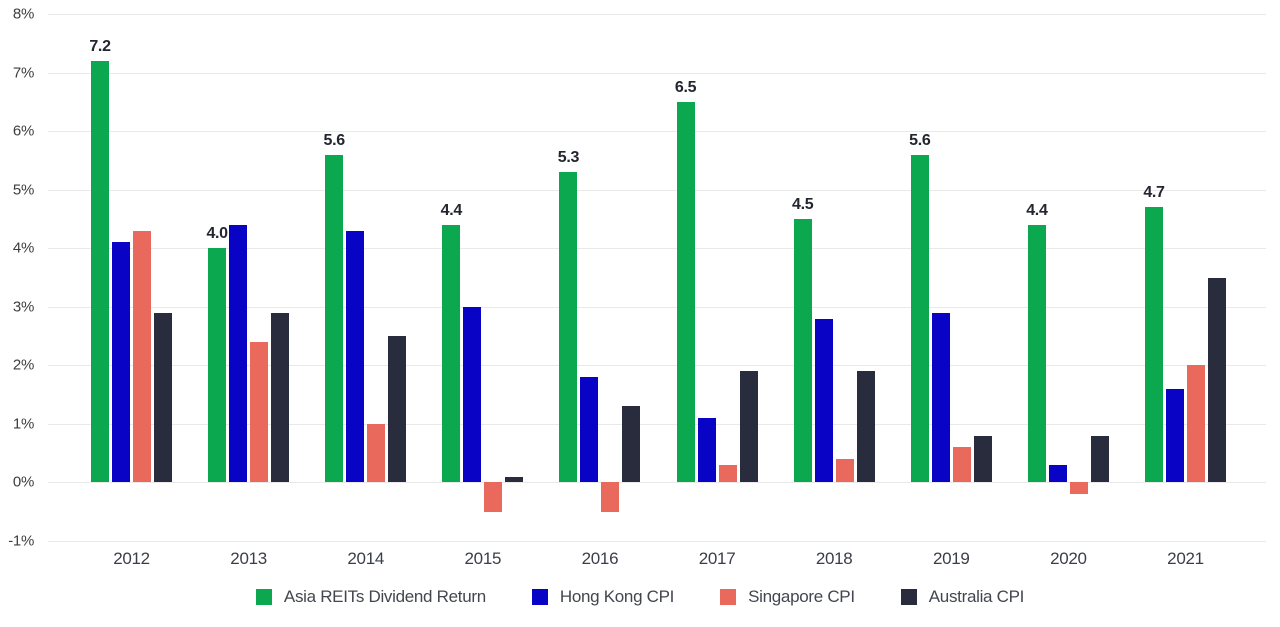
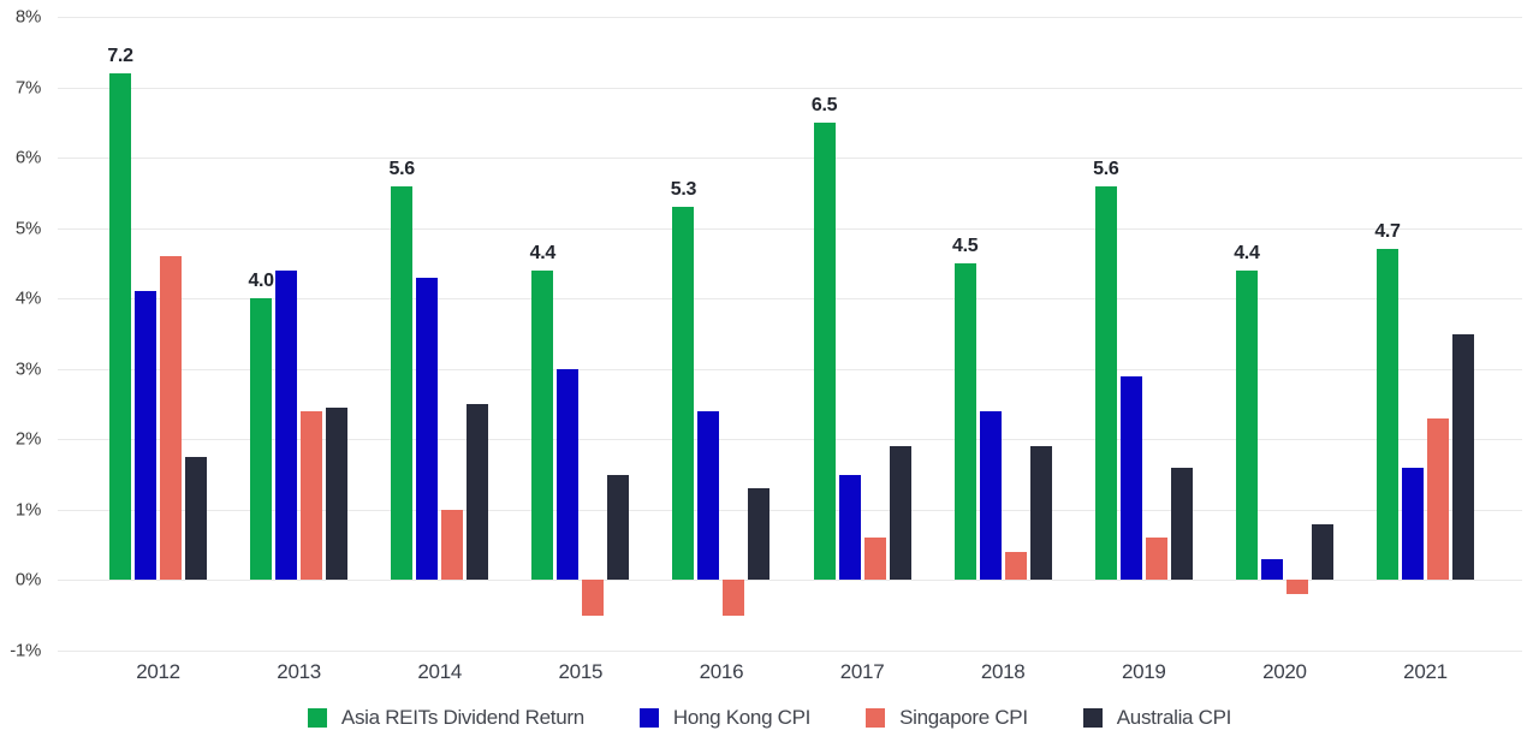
Singapore CPI/2012: 4.3% -> 4.6%
Australia CPI/2012: 2.9% -> 1.8%
Australia CPI/2013: 2.9% -> 2.5%
Australia CPI/2015: 0.1% -> 1.5%
Hong Kong CPI/2016: 1.8% -> 2.4%
Hong Kong CPI/2017: 1.1% -> 1.5%
Singapore CPI/2017: 0.3% -> 0.6%
Hong Kong CPI/2018: 2.8% -> 2.4%
Australia CPI/2019: 0.8% -> 1.6%
Singapore CPI/2021: 2.0% -> 2.3%
